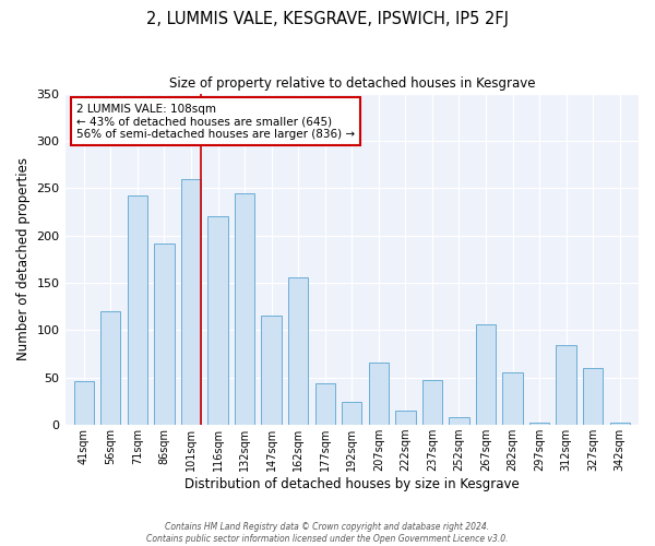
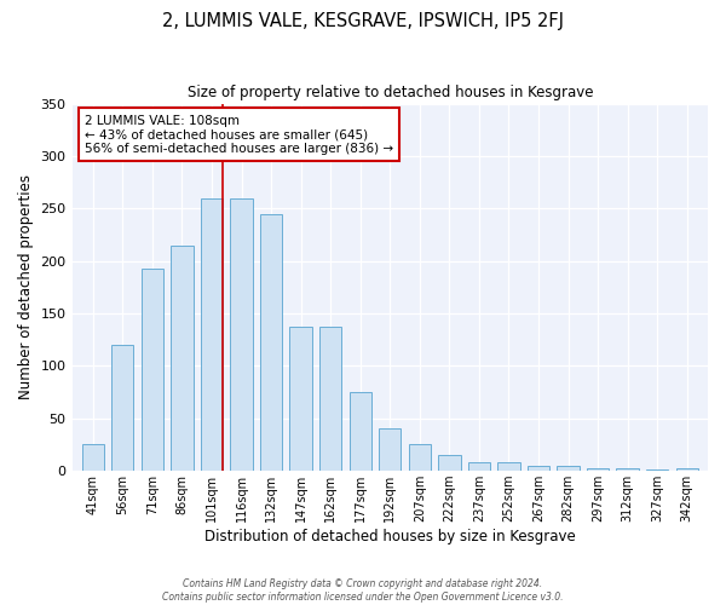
41sqm: 46 -> 25
71sqm: 242 -> 193
86sqm: 192 -> 215
116sqm: 220 -> 260
147sqm: 116 -> 137
162sqm: 156 -> 137
177sqm: 44 -> 75
192sqm: 24 -> 40
207sqm: 66 -> 25
237sqm: 48 -> 8
267sqm: 106 -> 5
282sqm: 56 -> 5
312sqm: 84 -> 3
327sqm: 60 -> 1
